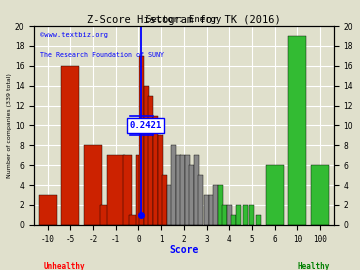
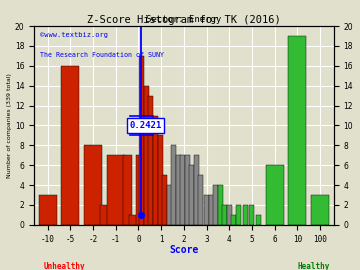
100: 6 -> 3
